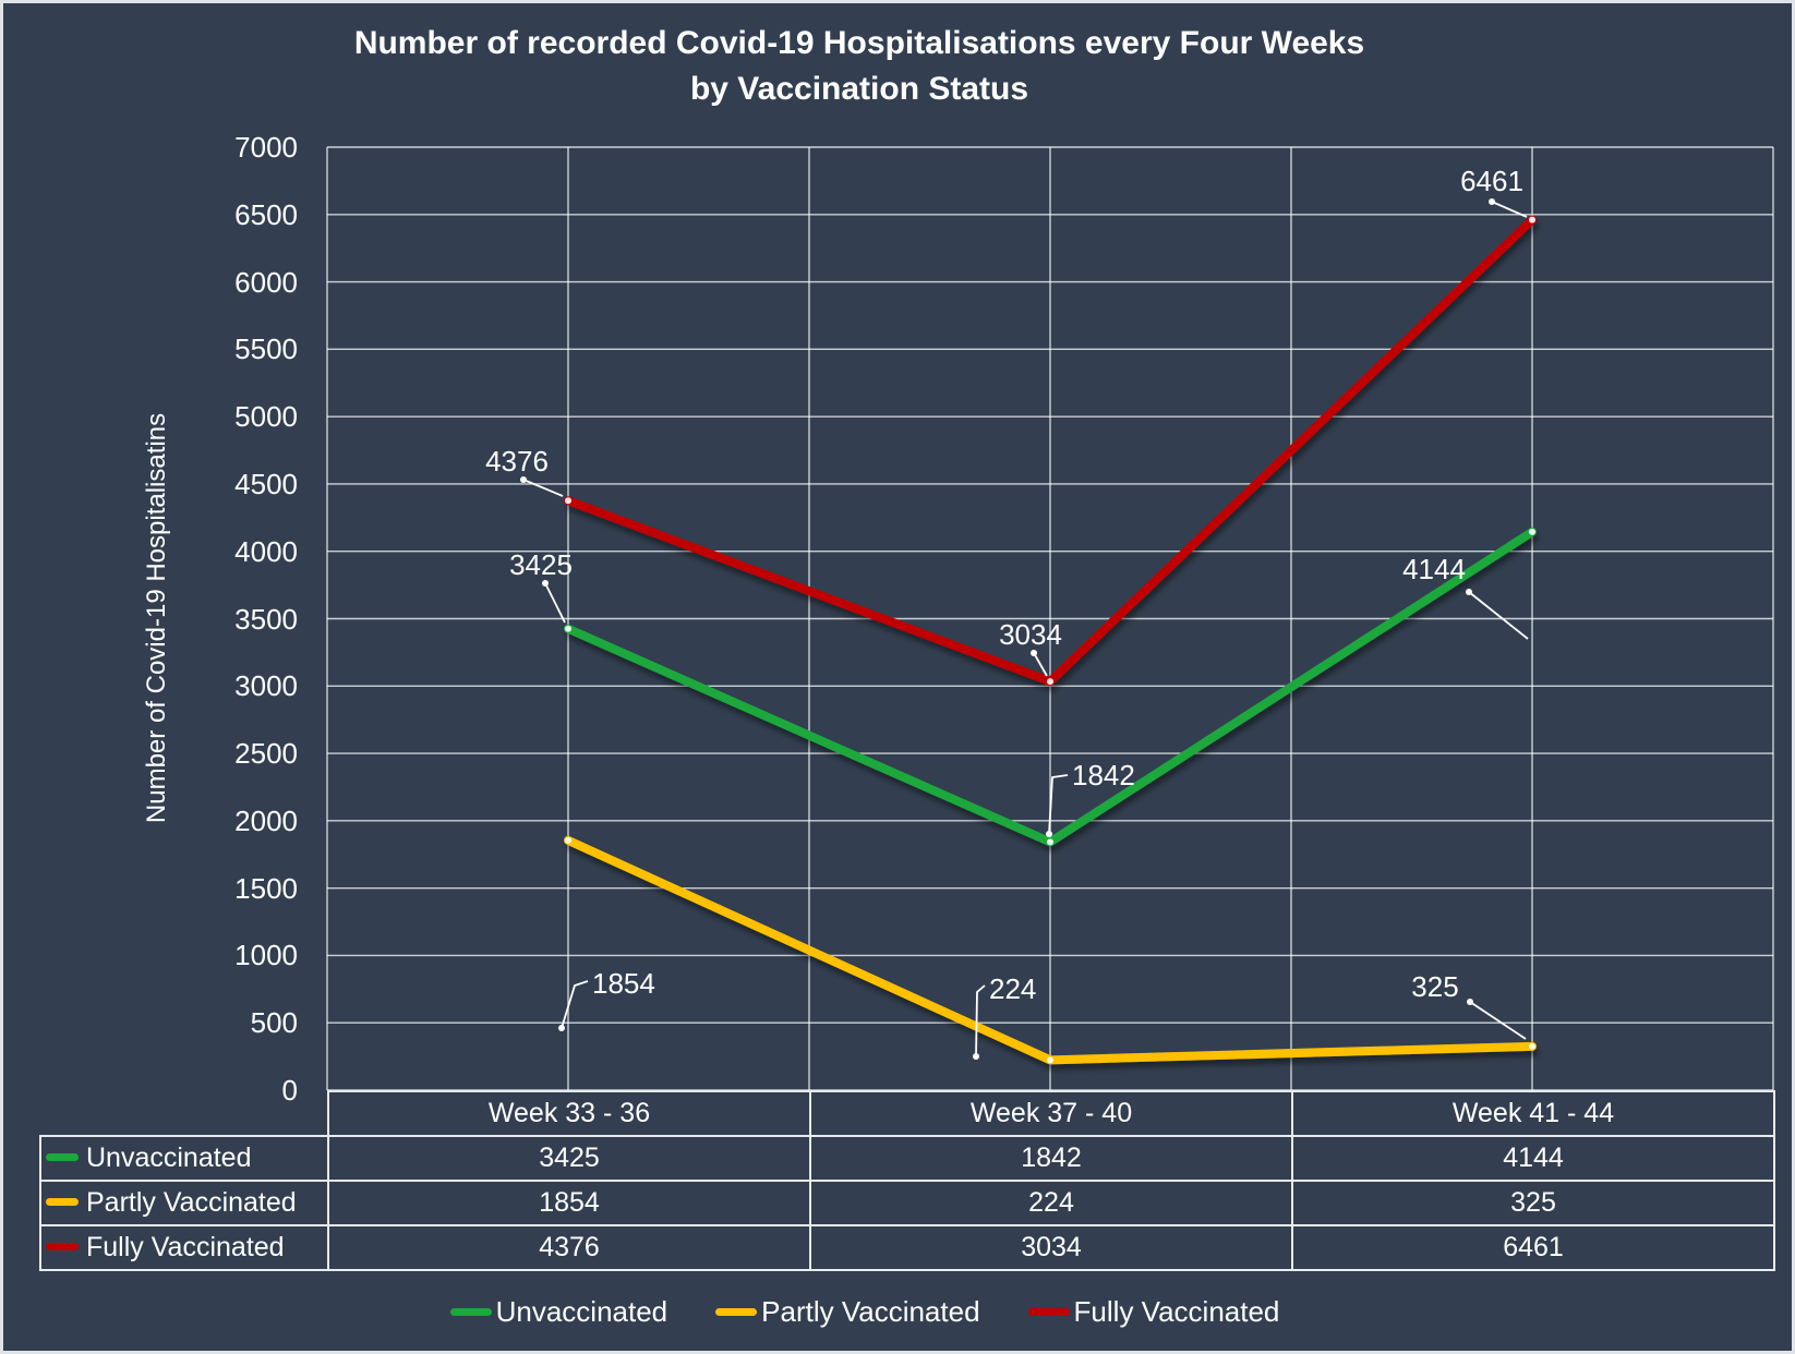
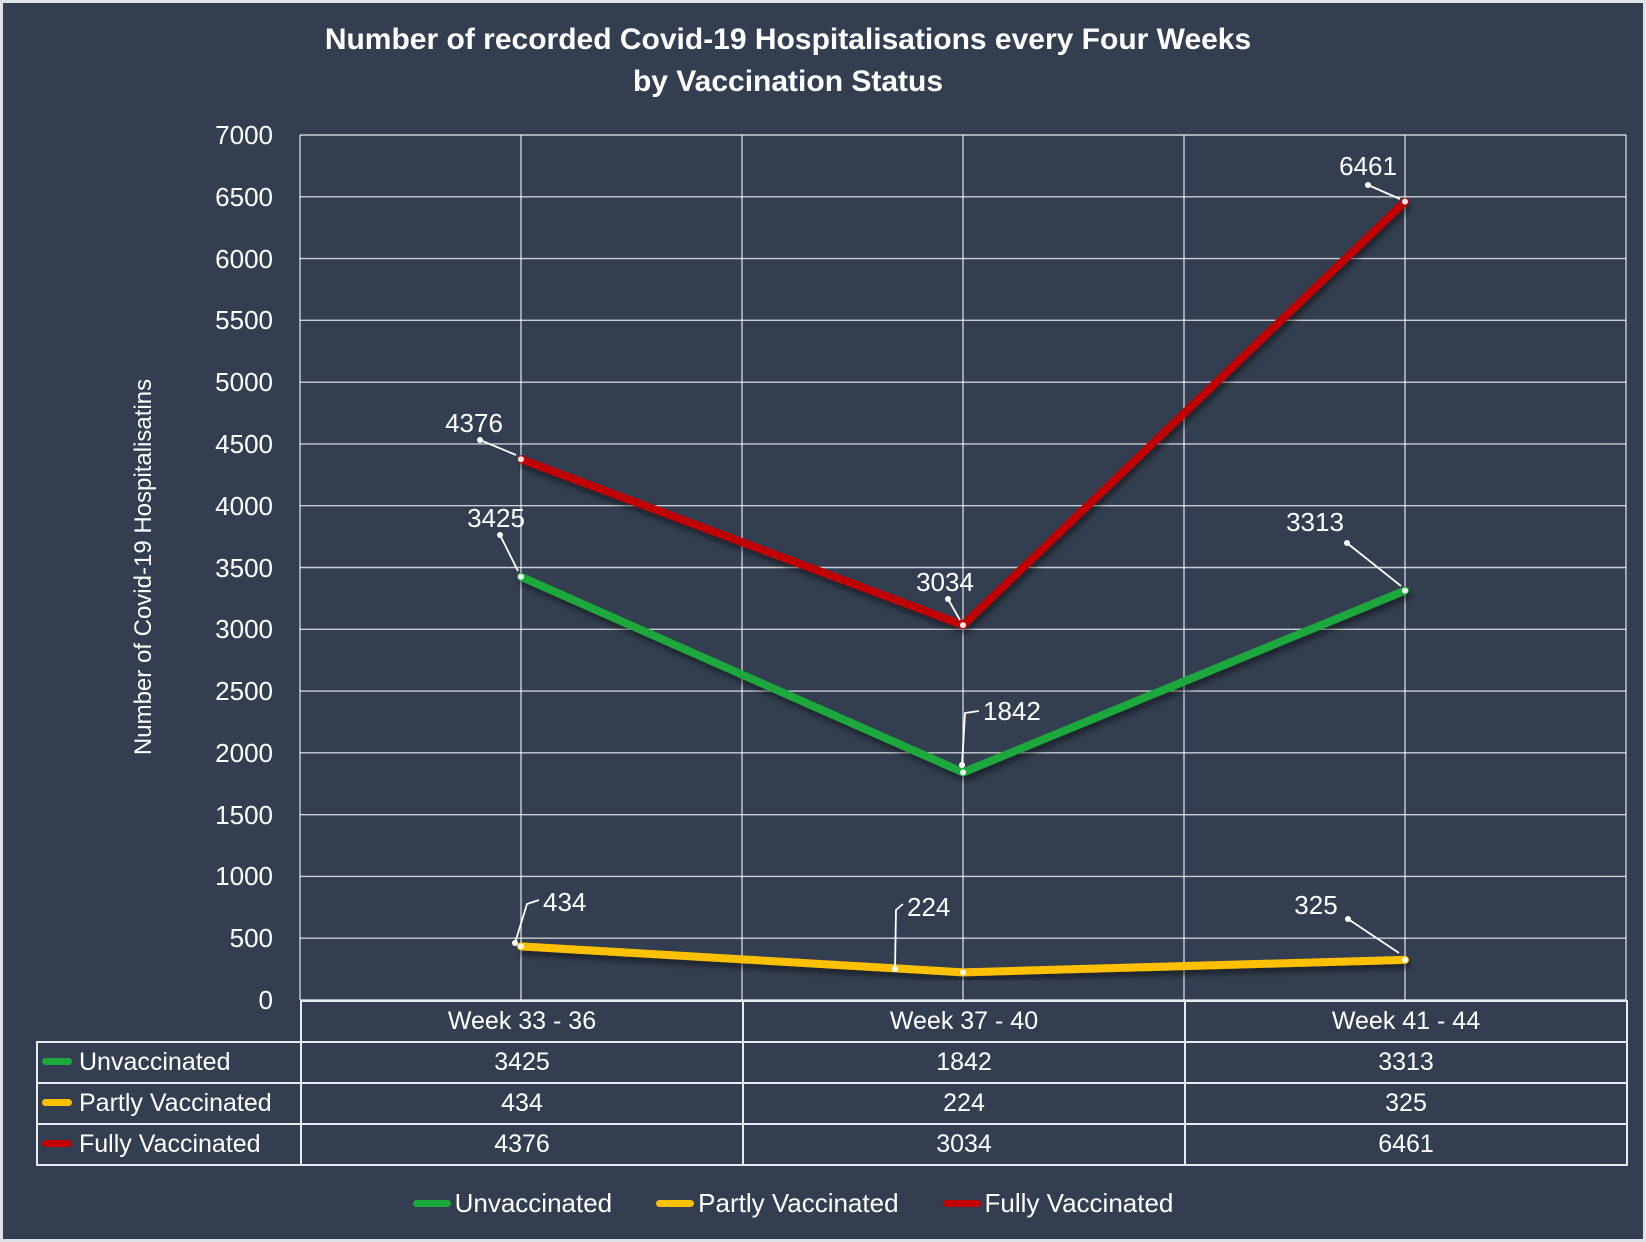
Partly Vaccinated/Week 33 - 36: 1854 -> 434
Unvaccinated/Week 41 - 44: 4144 -> 3313
